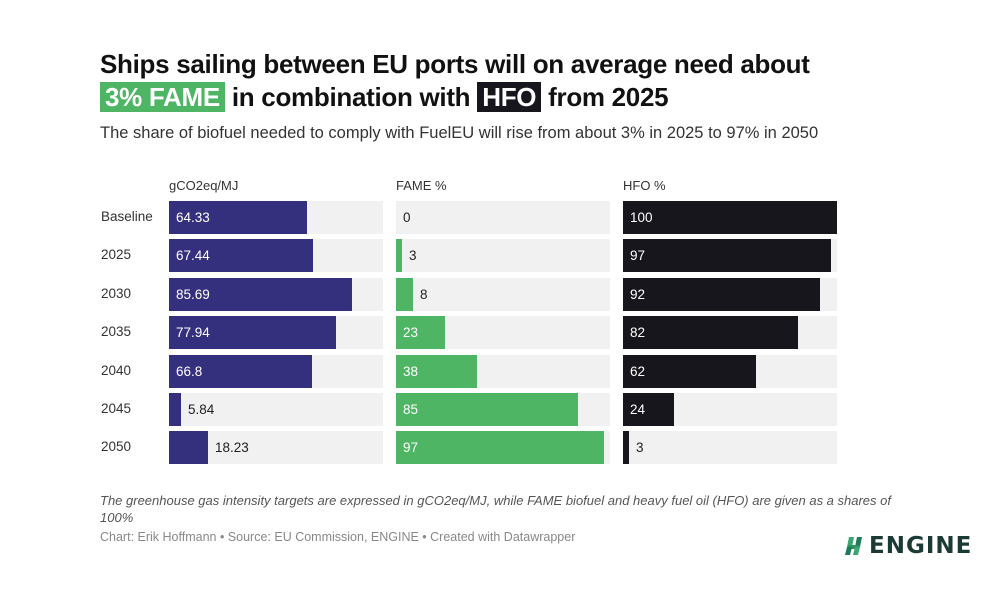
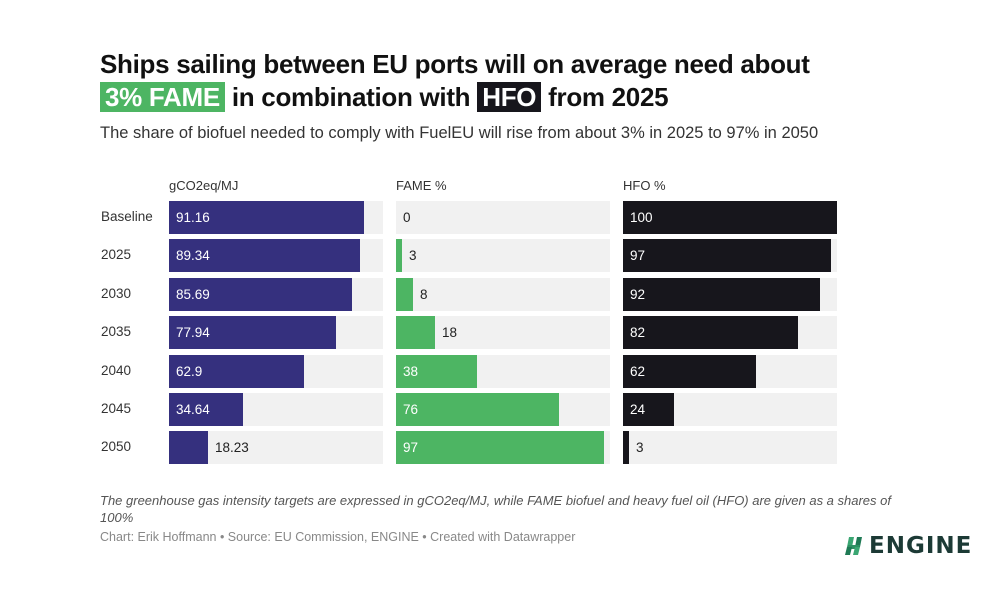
gCO2eq/MJ/Baseline: 64.33 -> 91.16
gCO2eq/MJ/2025: 67.44 -> 89.34
FAME %/2035: 23 -> 18
gCO2eq/MJ/2040: 66.8 -> 62.9
gCO2eq/MJ/2045: 5.84 -> 34.64
FAME %/2045: 85 -> 76
